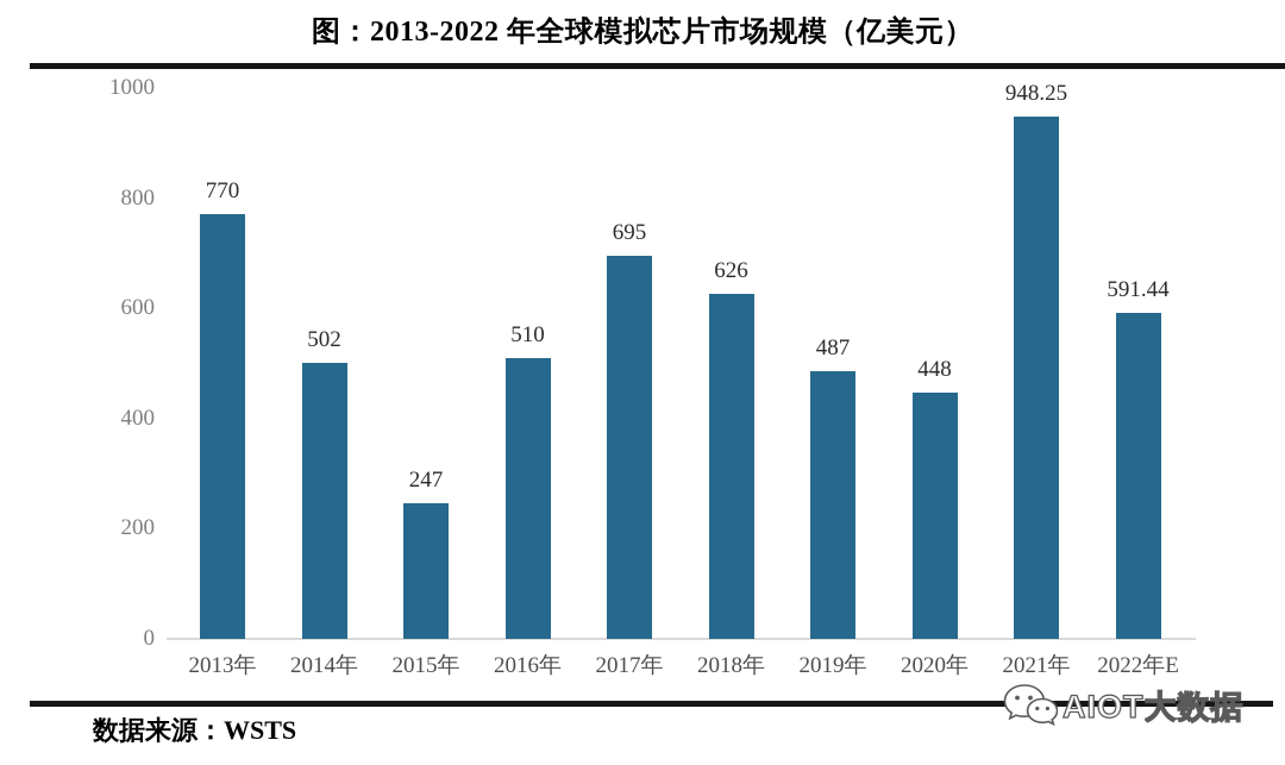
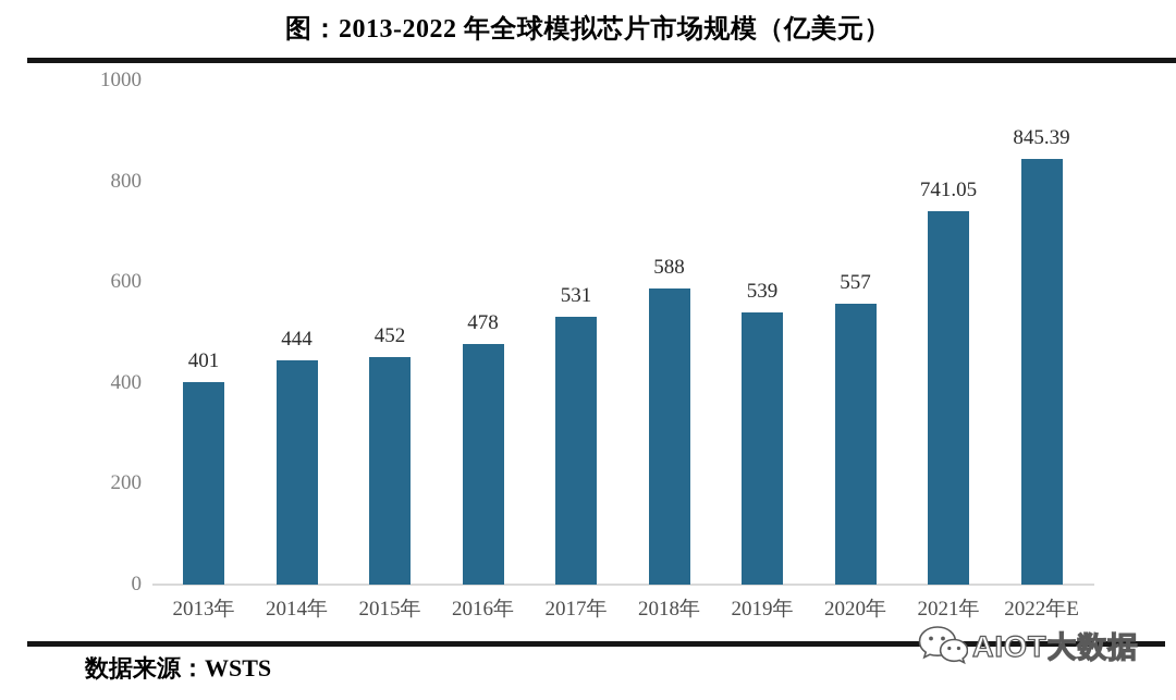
2013年: 770 -> 401
2014年: 502 -> 444
2015年: 247 -> 452
2016年: 510 -> 478
2017年: 695 -> 531
2018年: 626 -> 588
2019年: 487 -> 539
2020年: 448 -> 557
2021年: 948.25 -> 741.05
2022年E: 591.44 -> 845.39
